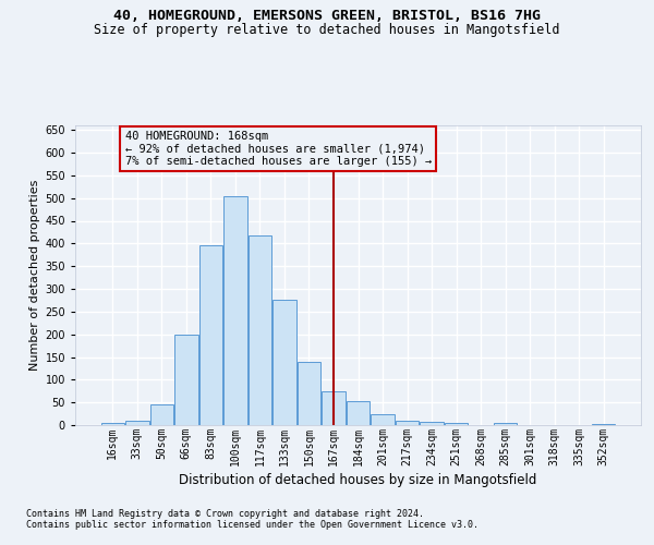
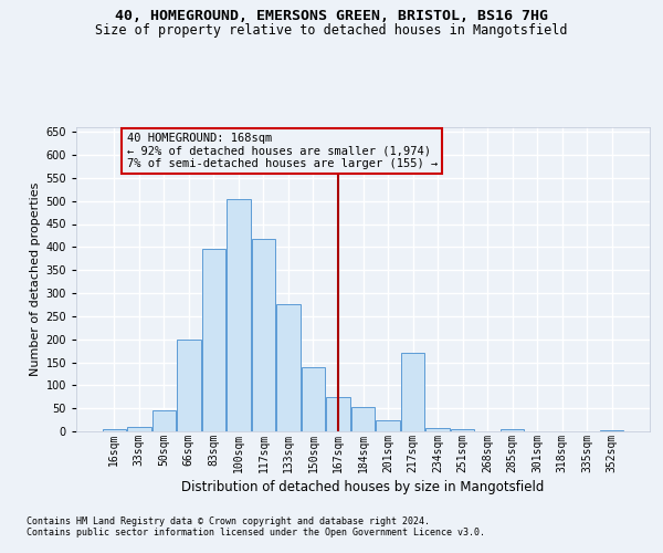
217sqm: 10 -> 170
